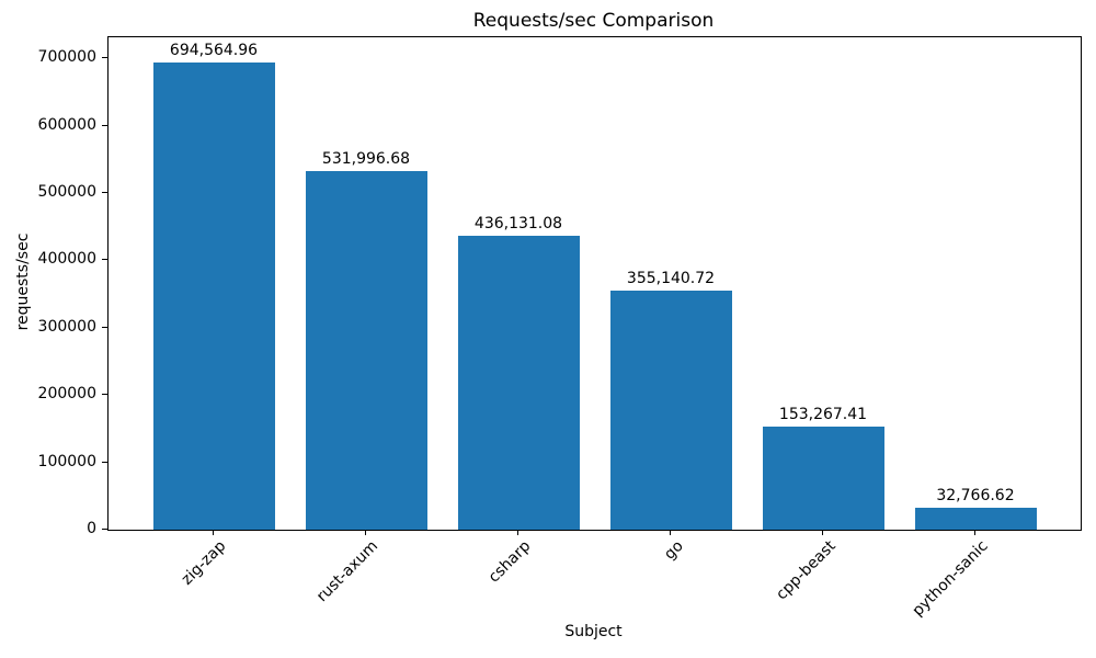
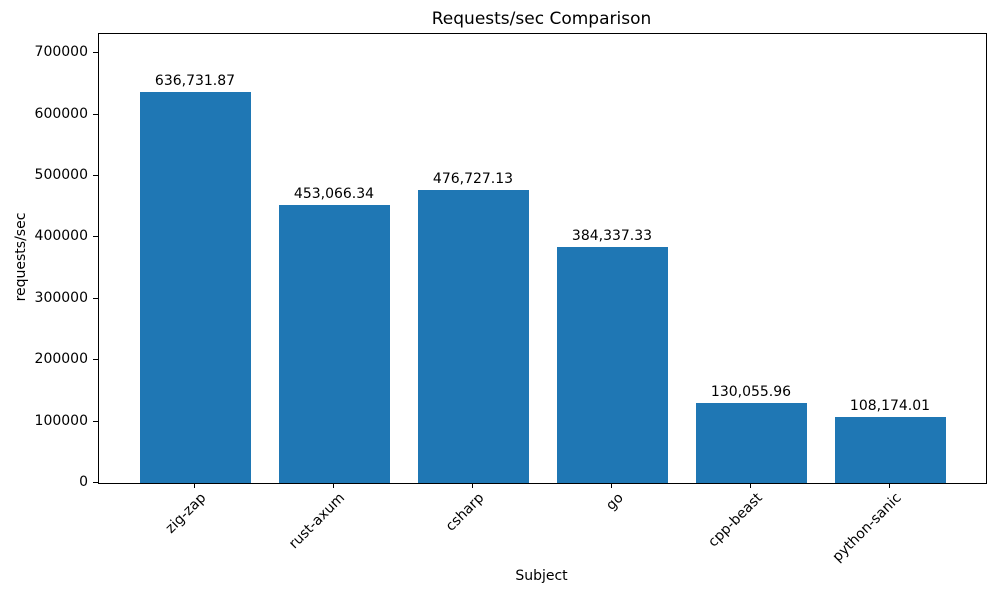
zig-zap: 694,564.96 -> 636,731.87
rust-axum: 531,996.68 -> 453,066.34
csharp: 436,131.08 -> 476,727.13
go: 355,140.72 -> 384,337.33
cpp-beast: 153,267.41 -> 130,055.96
python-sanic: 32,766.62 -> 108,174.01
